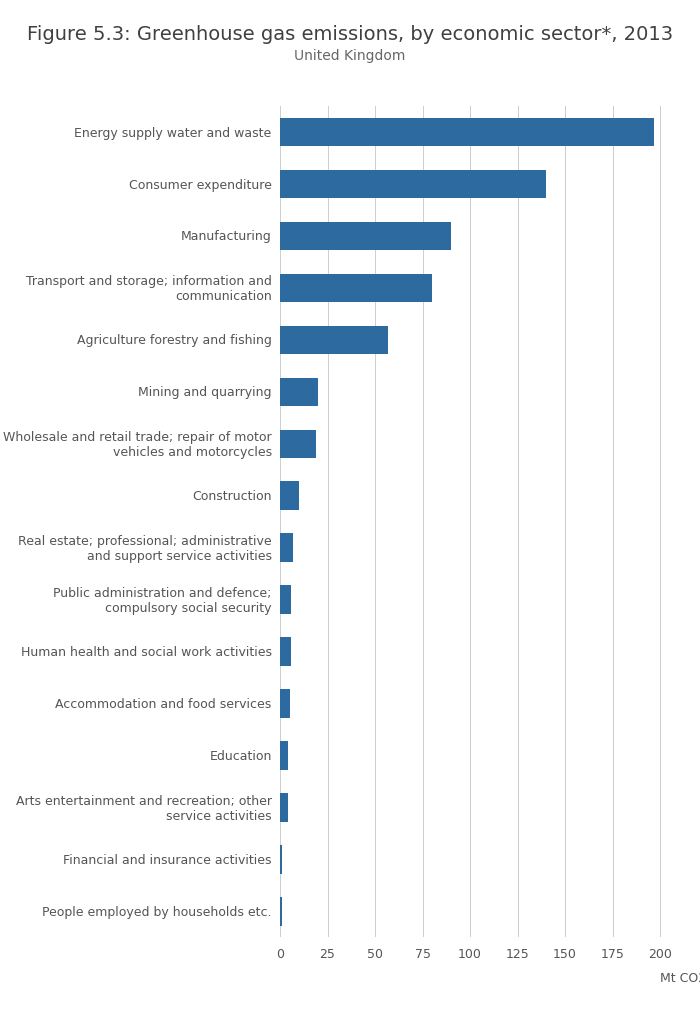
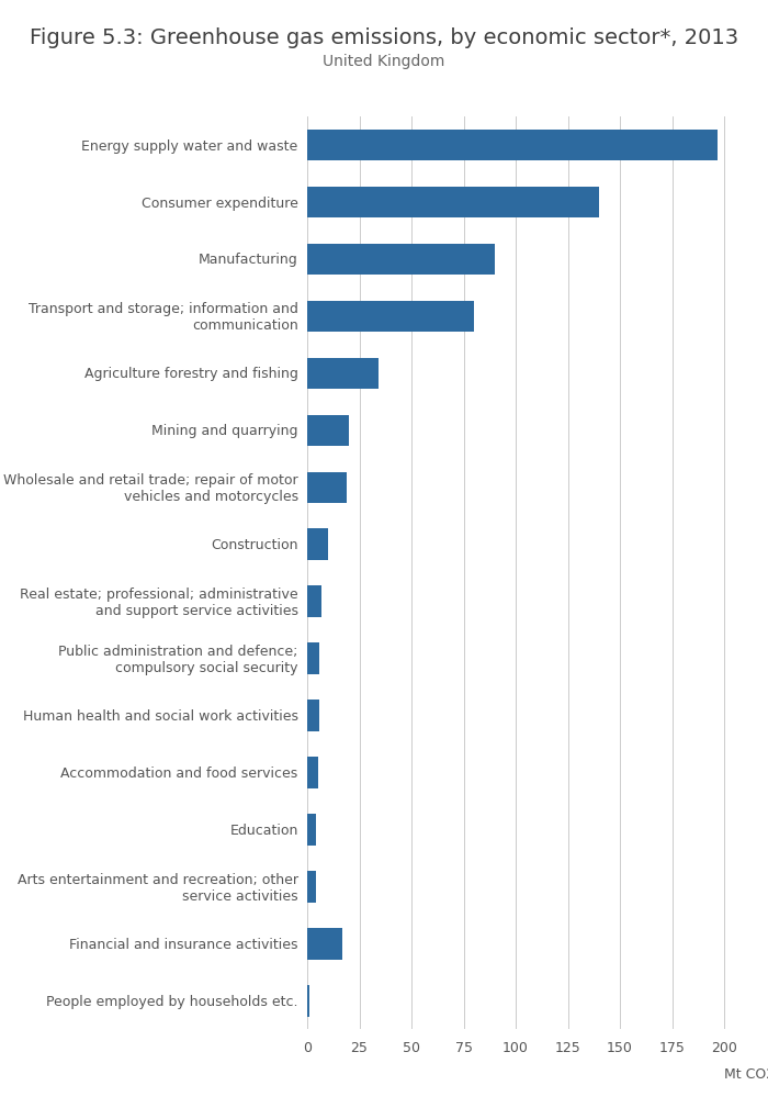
Agriculture forestry and fishing: 57 -> 34
Financial and insurance activities: 1 -> 17
